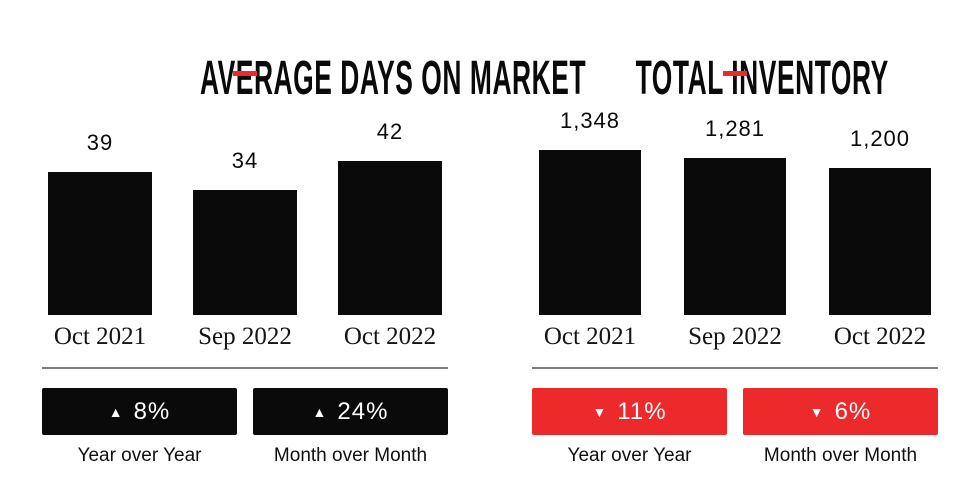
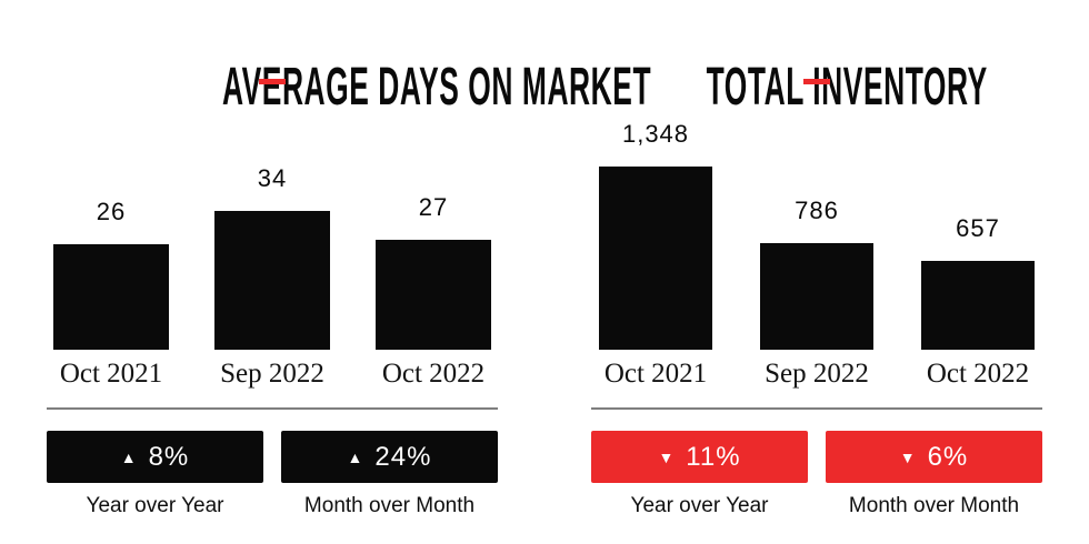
AVERAGE DAYS ON MARKET/Oct 2021: 39 -> 26
AVERAGE DAYS ON MARKET/Oct 2022: 42 -> 27
TOTAL INVENTORY/Sep 2022: 1,281 -> 786
TOTAL INVENTORY/Oct 2022: 1,200 -> 657
